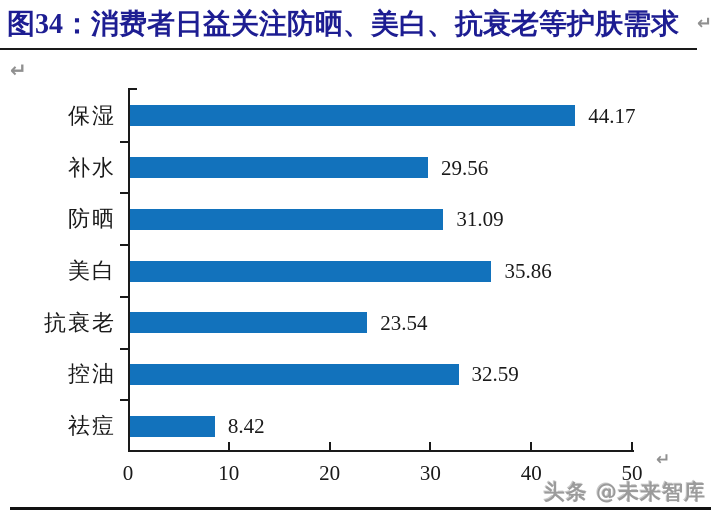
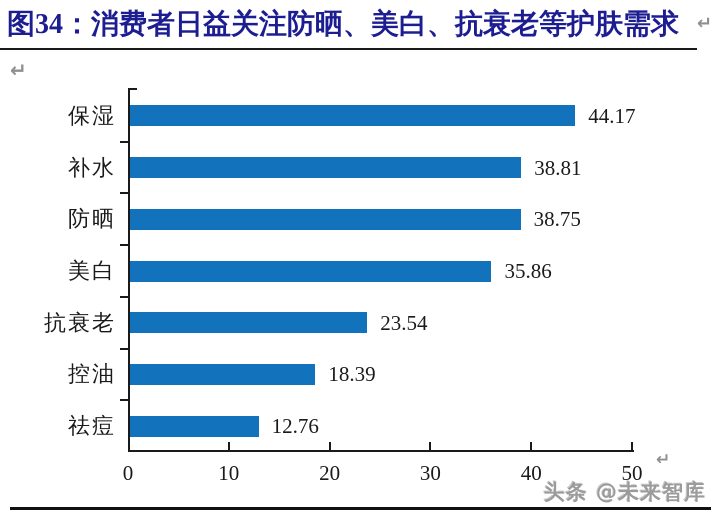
补水: 29.56 -> 38.81
防晒: 31.09 -> 38.75
控油: 32.59 -> 18.39
祛痘: 8.42 -> 12.76
